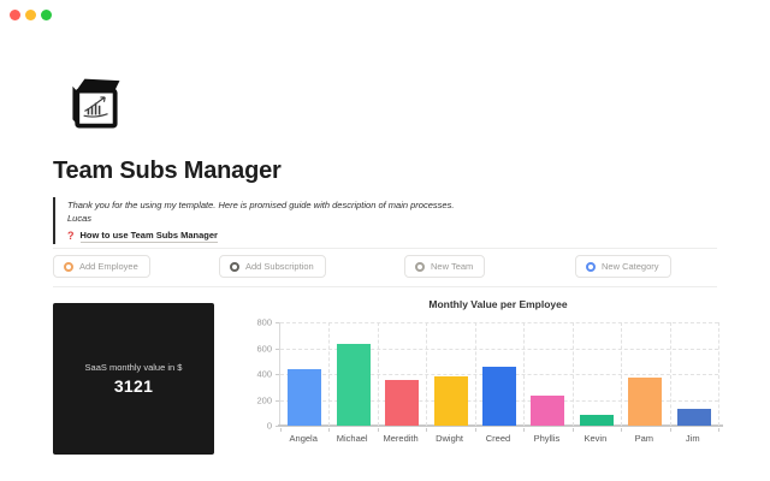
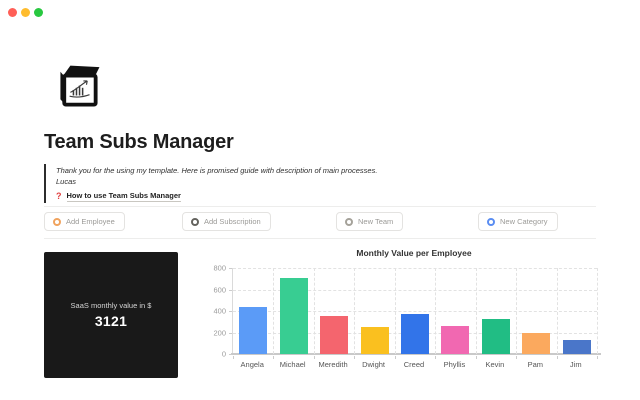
Michael: 630 -> 710
Dwight: 380 -> 250
Creed: 460 -> 370
Phyllis: 230 -> 260
Kevin: 80 -> 330
Pam: 370 -> 200
